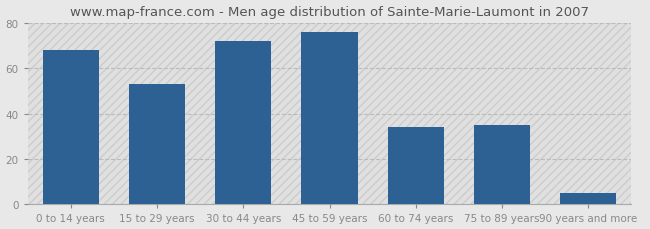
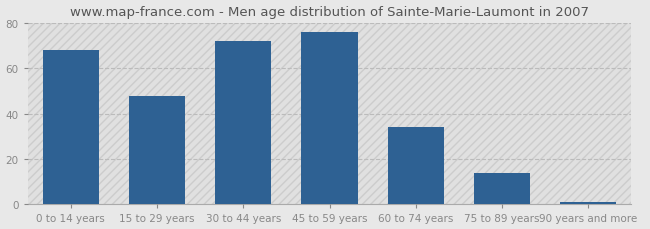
15 to 29 years: 53 -> 48
75 to 89 years: 35 -> 14
90 years and more: 5 -> 1
